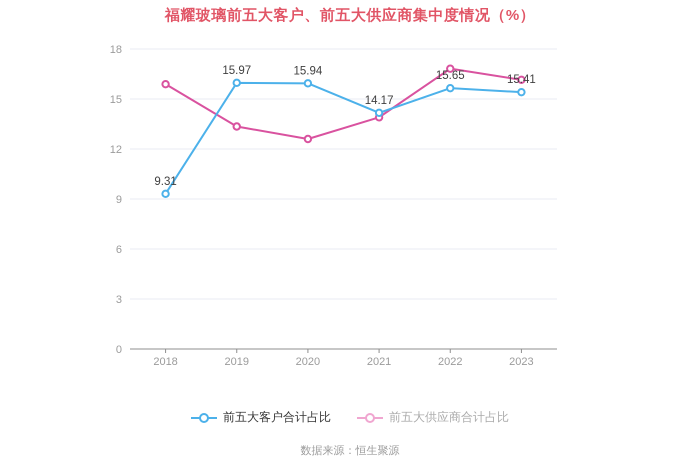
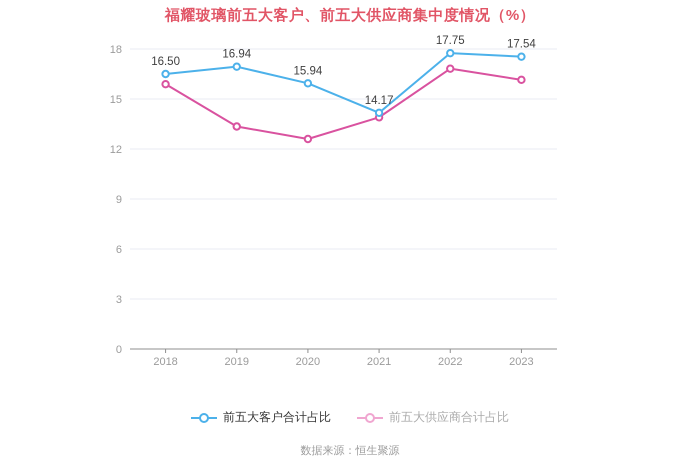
前五大客户合计占比/2018: 9.31 -> 16.50
前五大客户合计占比/2019: 15.97 -> 16.94
前五大客户合计占比/2022: 15.65 -> 17.75
前五大客户合计占比/2023: 15.41 -> 17.54
